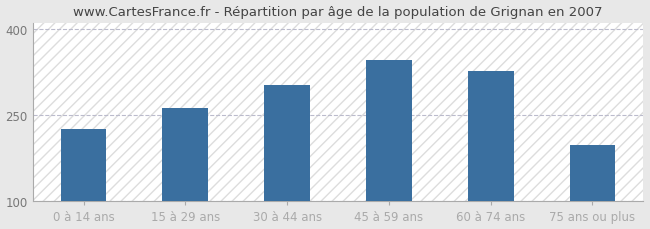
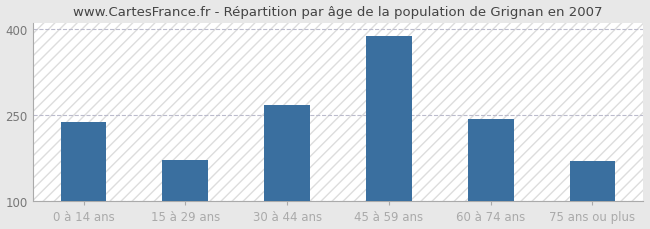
0 à 14 ans: 226 -> 238
15 à 29 ans: 262 -> 172
30 à 44 ans: 302 -> 268
45 à 59 ans: 346 -> 388
60 à 74 ans: 326 -> 243
75 ans ou plus: 198 -> 170
